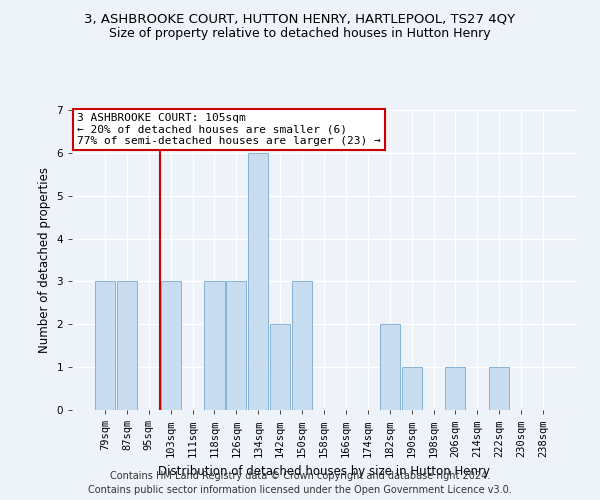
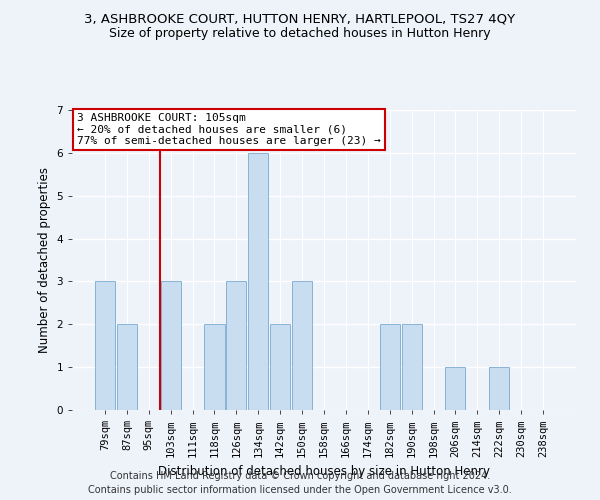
87sqm: 3 -> 2
118sqm: 3 -> 2
190sqm: 1 -> 2
